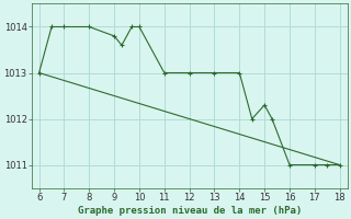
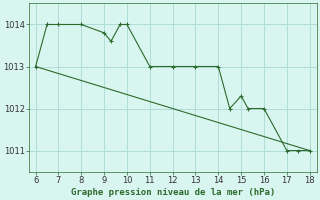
16: 1011.0 -> 1012.0
